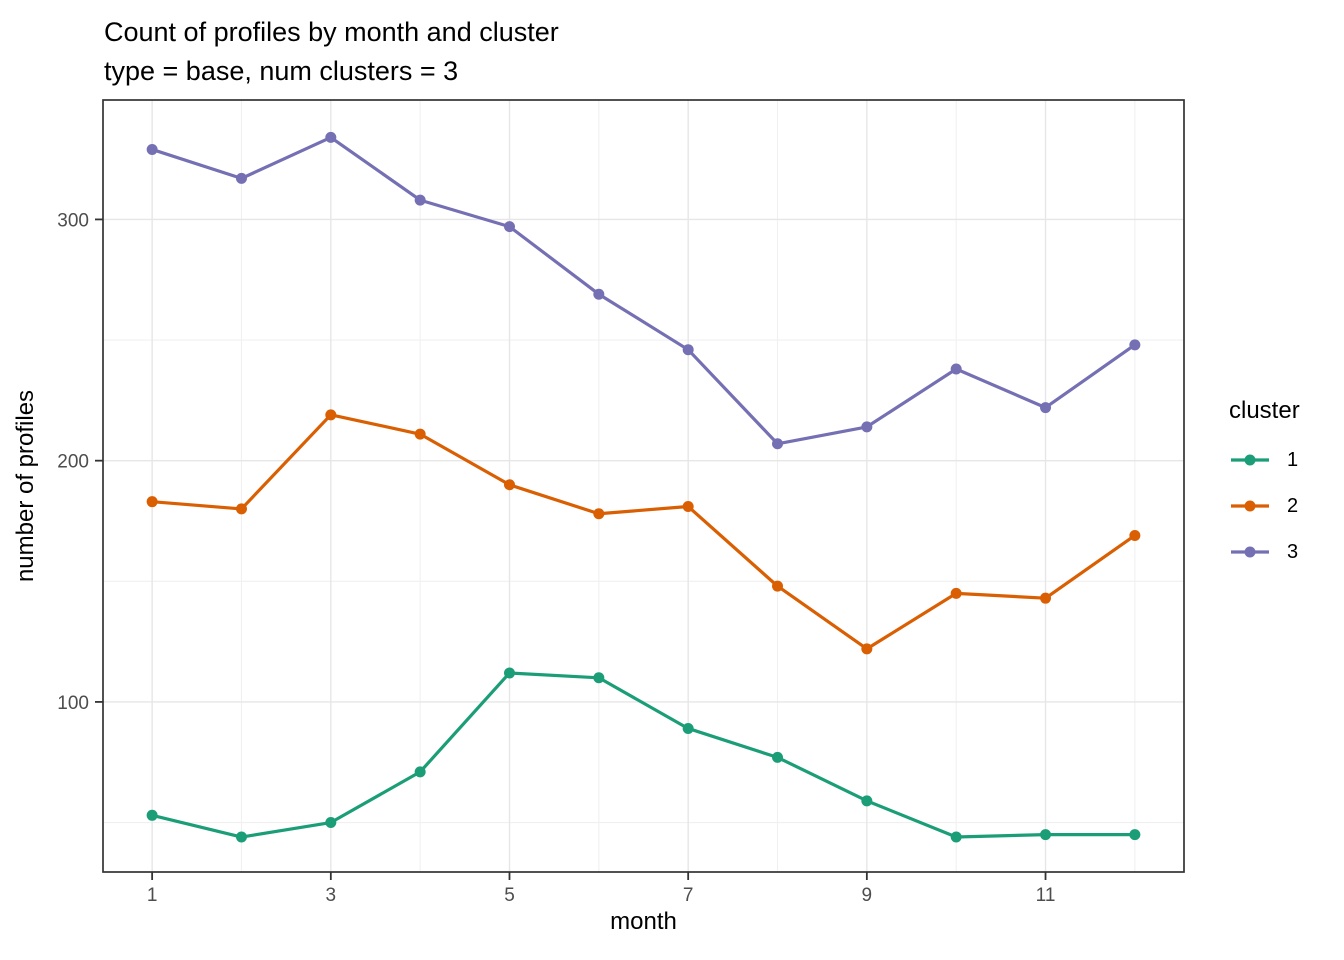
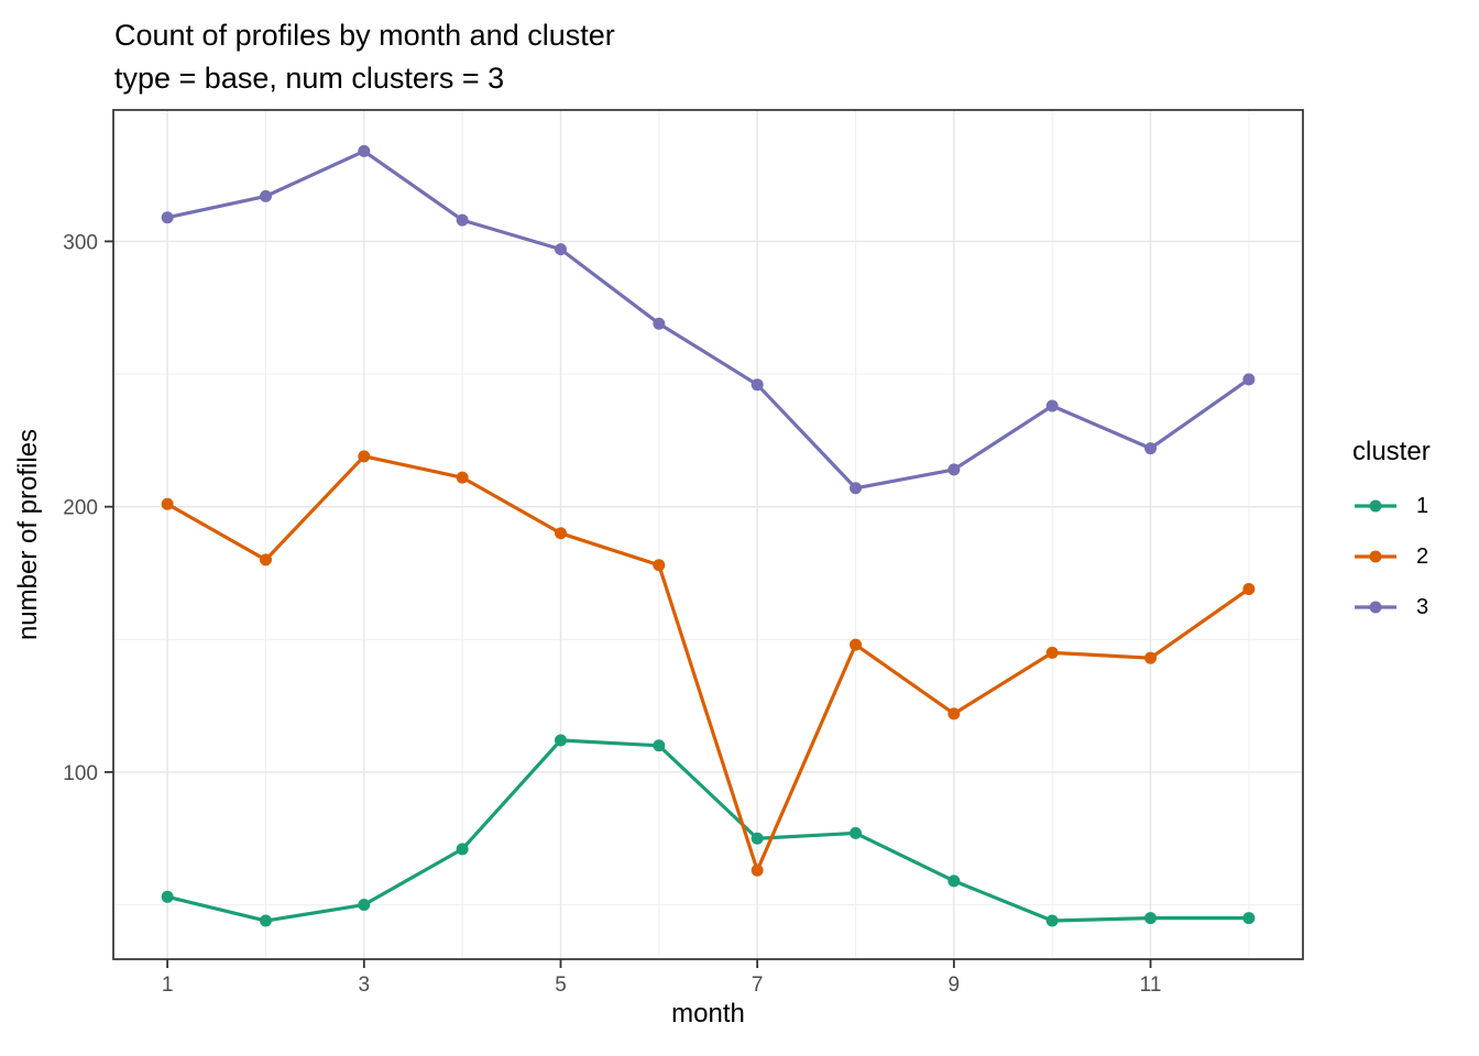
2/1: 183 -> 201
3/1: 329 -> 309
1/7: 89 -> 75
2/7: 181 -> 63
